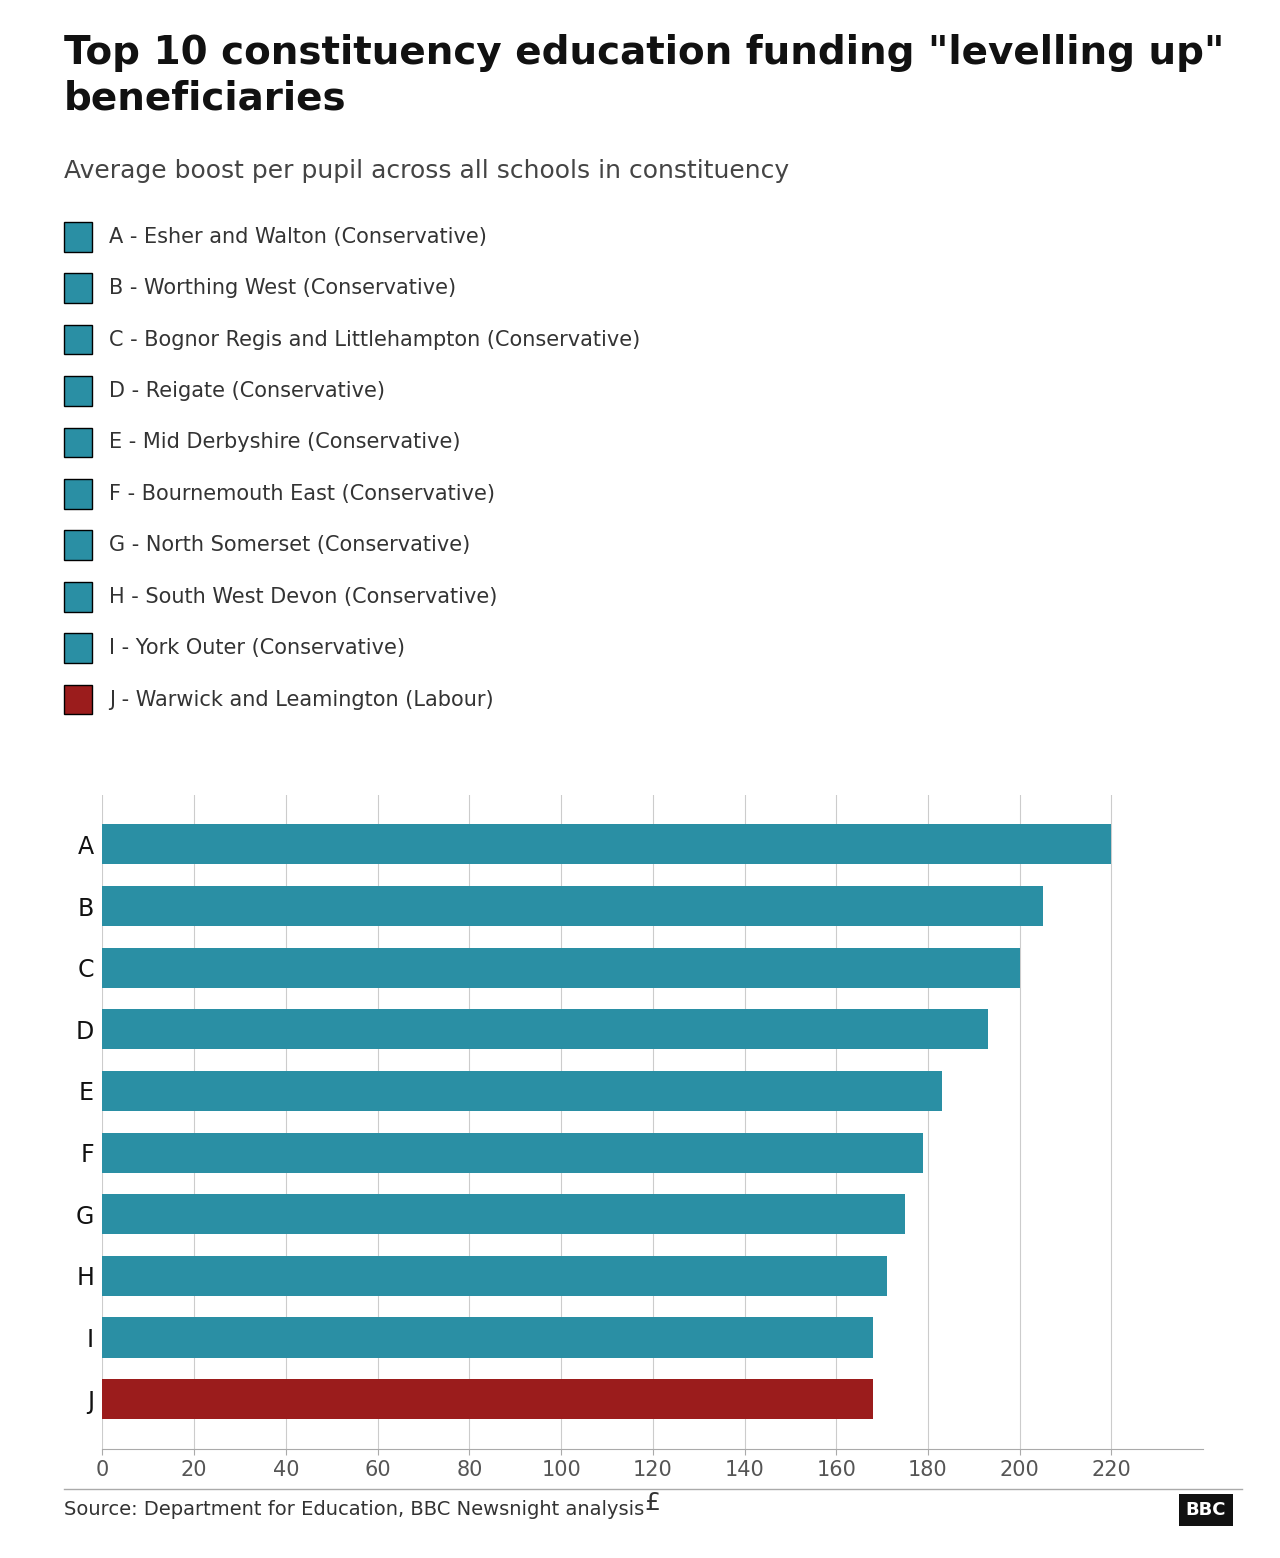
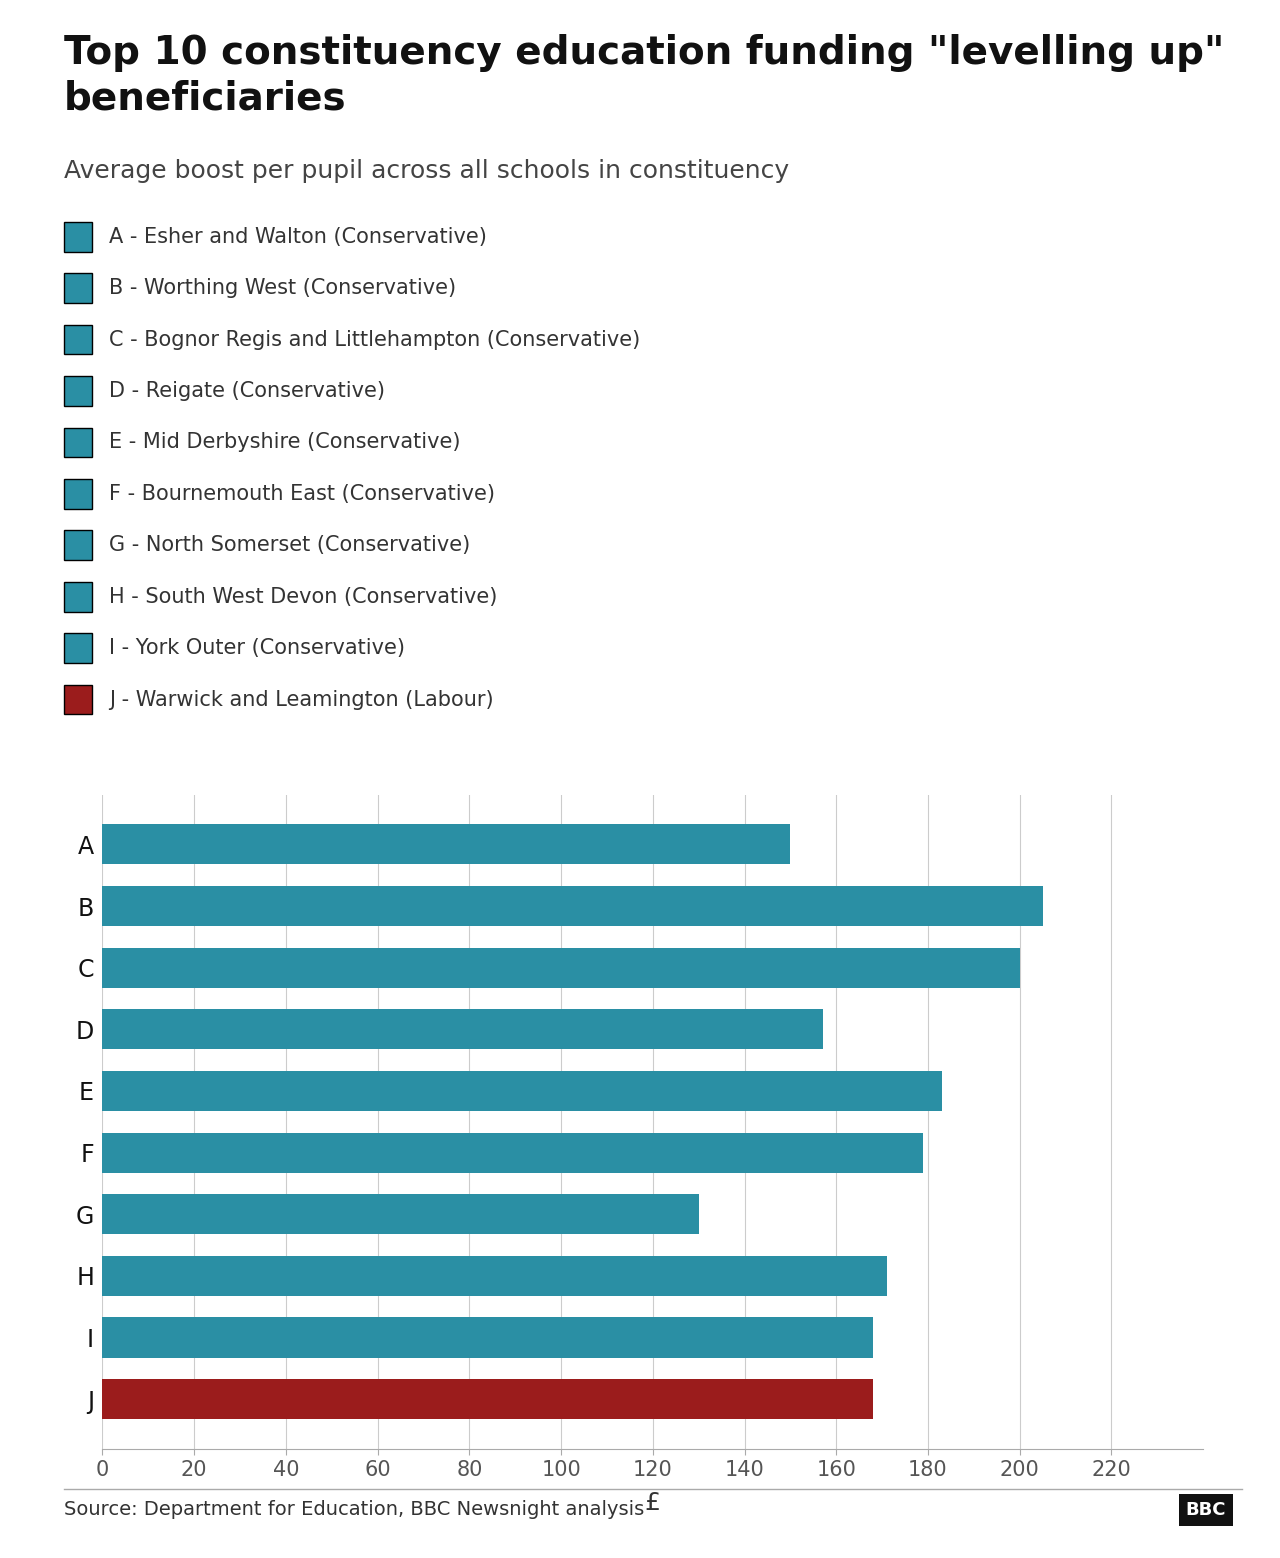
A: 220 -> 150
D: 193 -> 157
G: 175 -> 130
